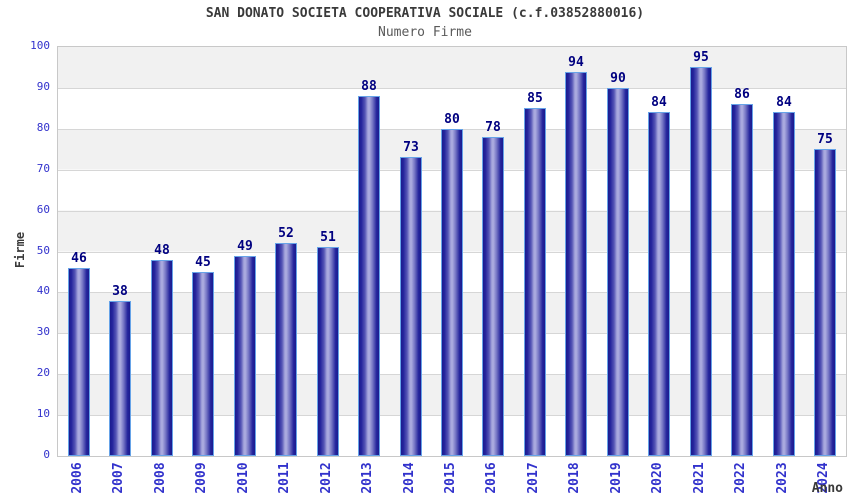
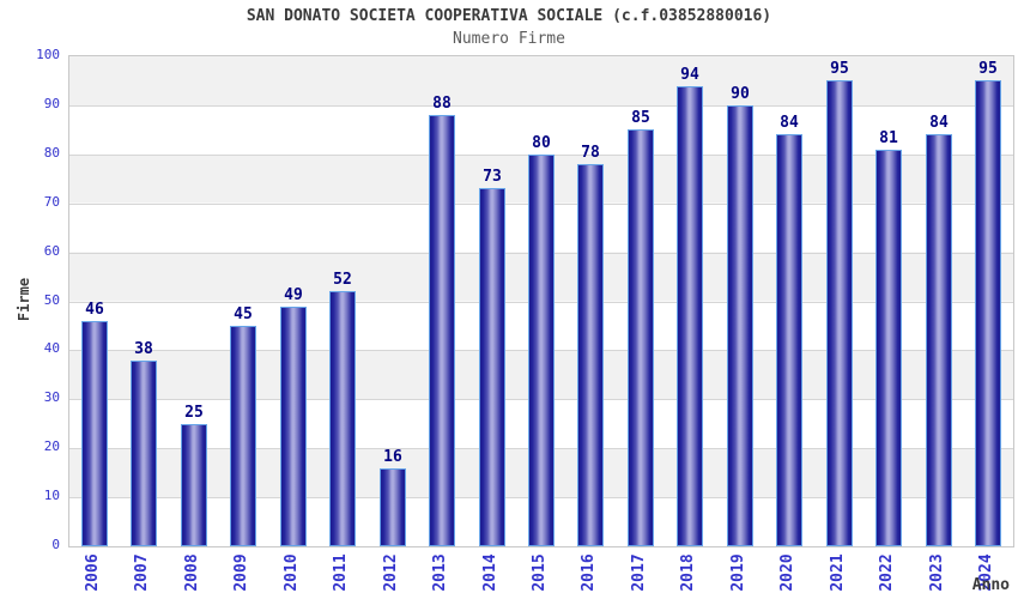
2008: 48 -> 25
2012: 51 -> 16
2022: 86 -> 81
2024: 75 -> 95
